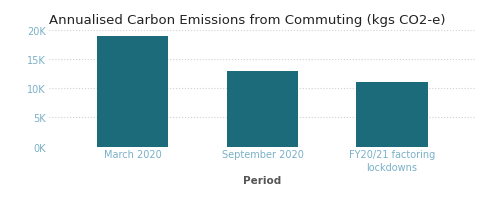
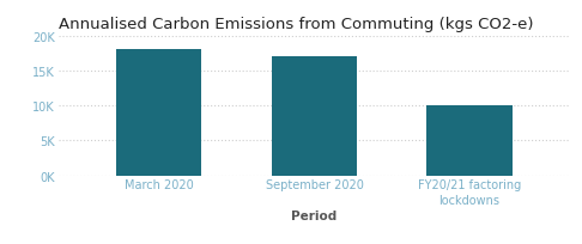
March 2020: 19K -> 18K
September 2020: 13K -> 17K
FY20/21 factoring lockdowns: 11K -> 10K
